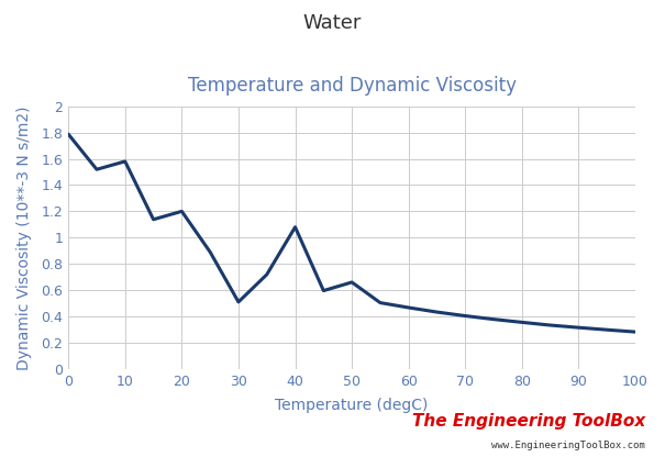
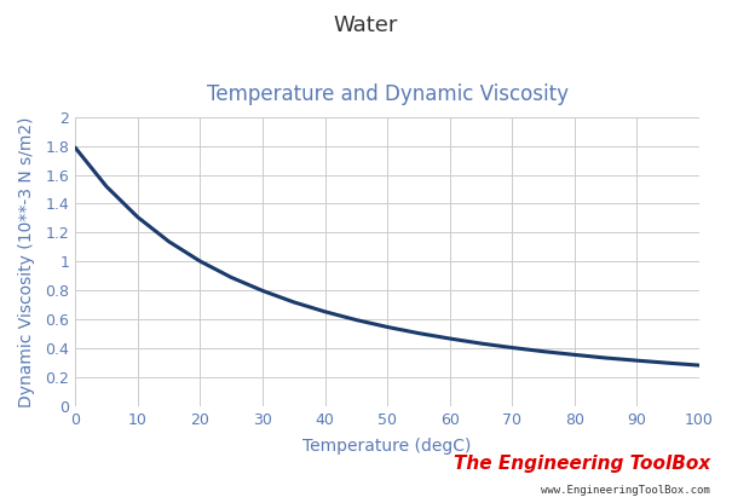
10: 1.58 -> 1.31
20: 1.20 -> 1.00
30: 0.51 -> 0.80
40: 1.08 -> 0.65
50: 0.66 -> 0.55
